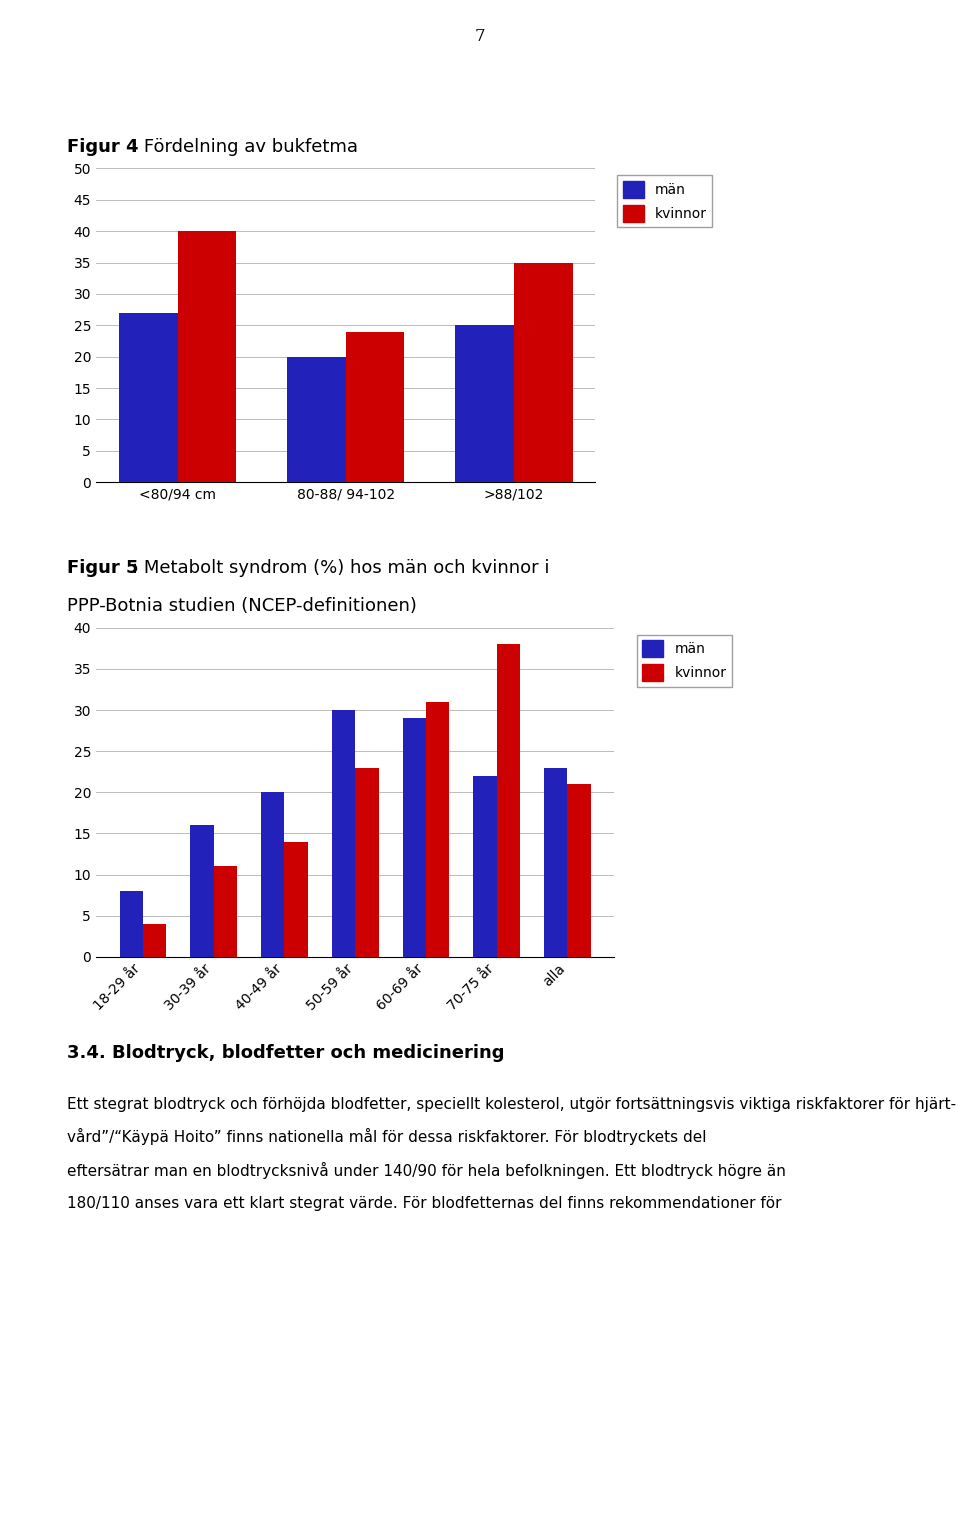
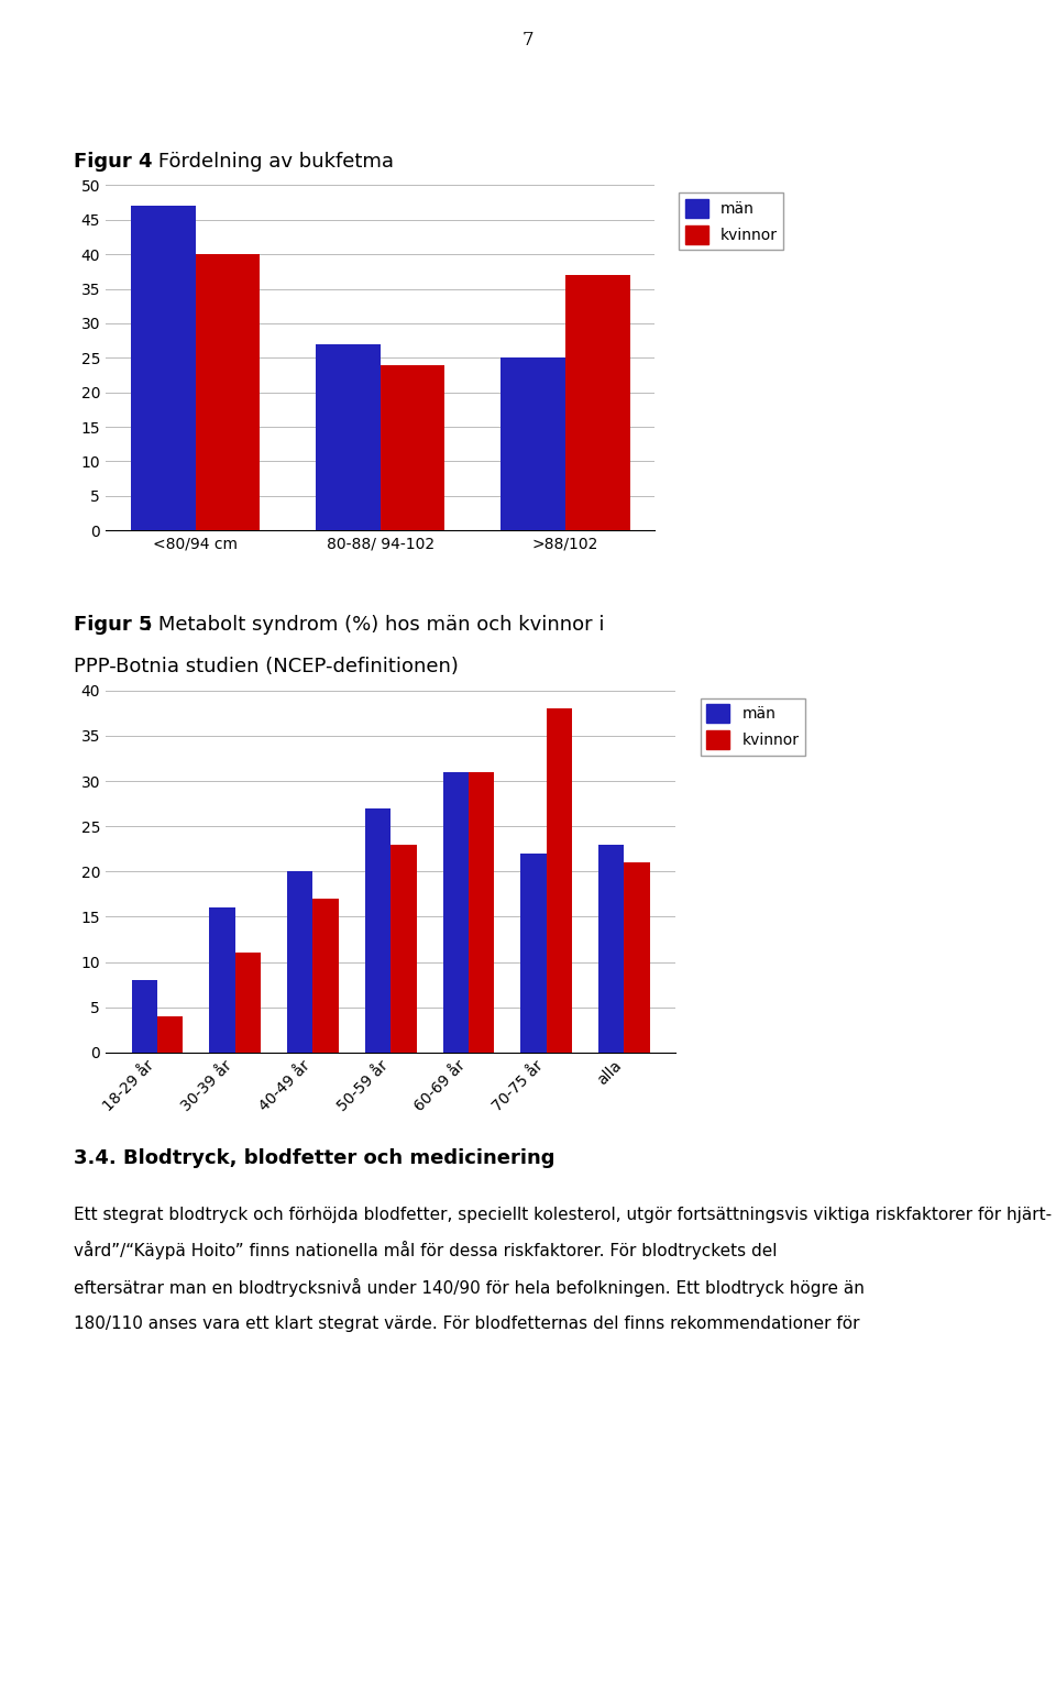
män/<80/94 cm: 27 -> 47
män/80-88/ 94-102: 20 -> 27
kvinnor/>88/102: 35 -> 37
kvinnor/40-49 år: 14 -> 17
män/50-59 år: 30 -> 27
män/60-69 år: 29 -> 31
